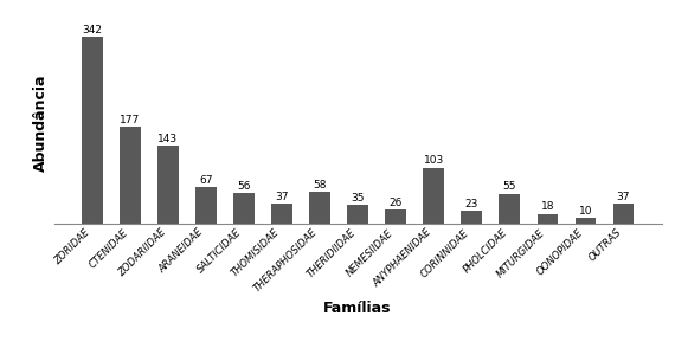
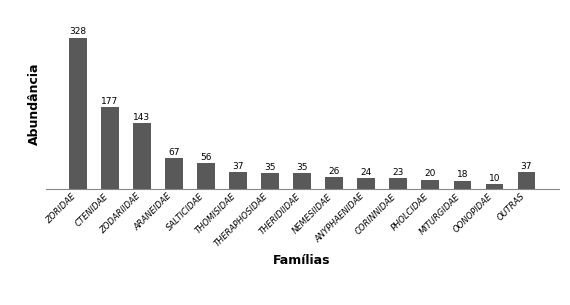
ZORIDAE: 342 -> 328
THERAPHOSIDAE: 58 -> 35
ANYPHAENIDAE: 103 -> 24
PHOLCIDAE: 55 -> 20
